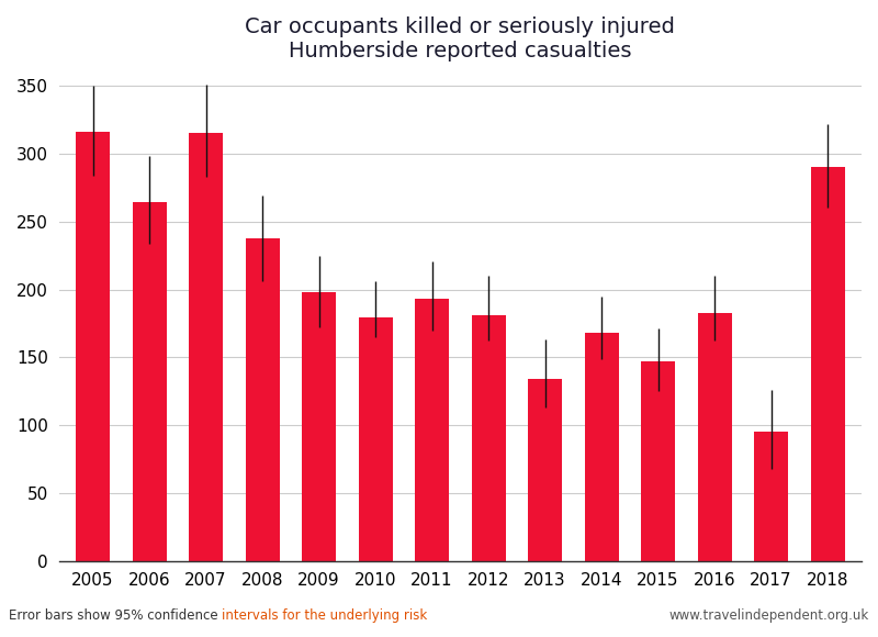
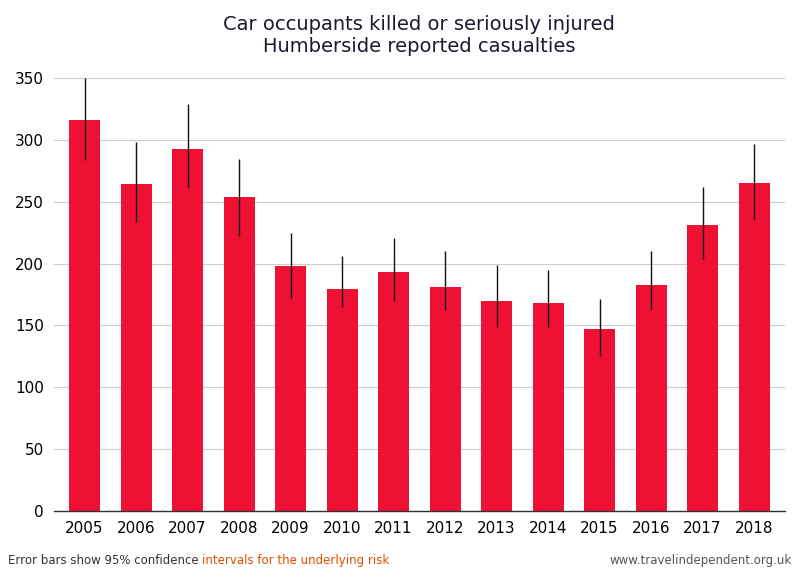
2007: 315 -> 293
2008: 238 -> 254
2013: 134 -> 170
2017: 95 -> 231
2018: 290 -> 265
